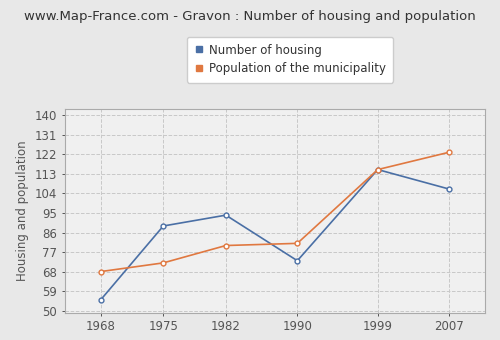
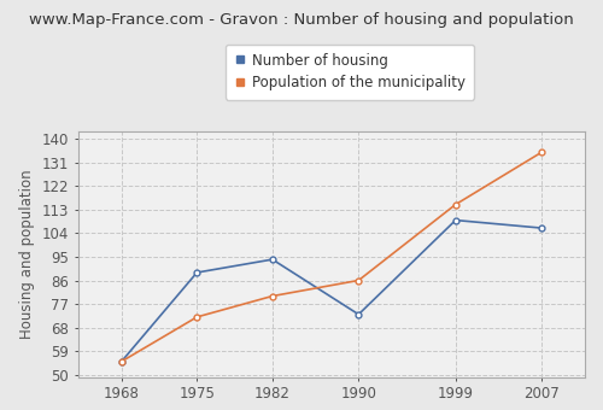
Population of the municipality/1968: 68 -> 55
Population of the municipality/1990: 81 -> 86
Number of housing/1999: 115 -> 109
Population of the municipality/2007: 123 -> 135
